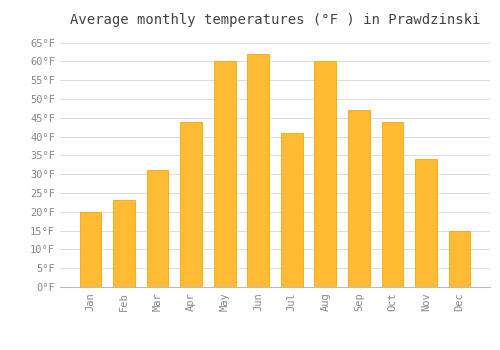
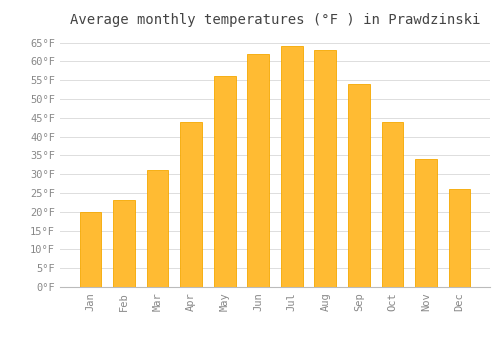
May: 60°F -> 56°F
Jul: 41°F -> 64°F
Aug: 60°F -> 63°F
Sep: 47°F -> 54°F
Dec: 15°F -> 26°F
